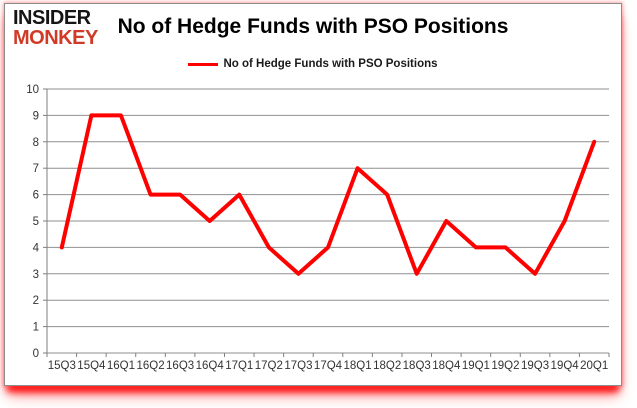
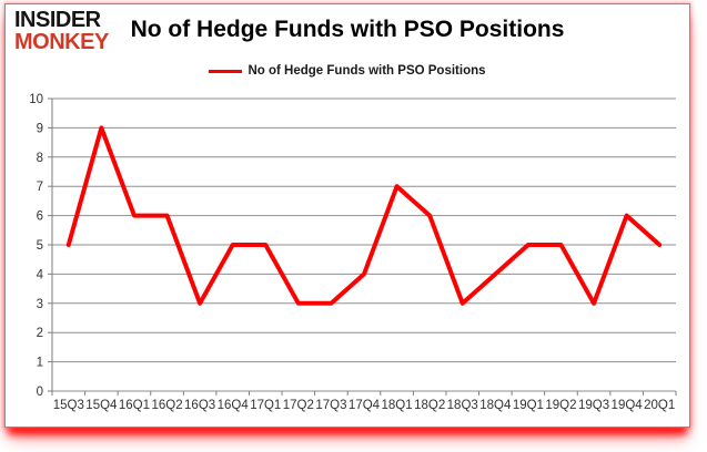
15Q3: 4 -> 5
16Q1: 9 -> 6
16Q3: 6 -> 3
17Q1: 6 -> 5
17Q2: 4 -> 3
18Q4: 5 -> 4
19Q1: 4 -> 5
19Q2: 4 -> 5
19Q4: 5 -> 6
20Q1: 8 -> 5
